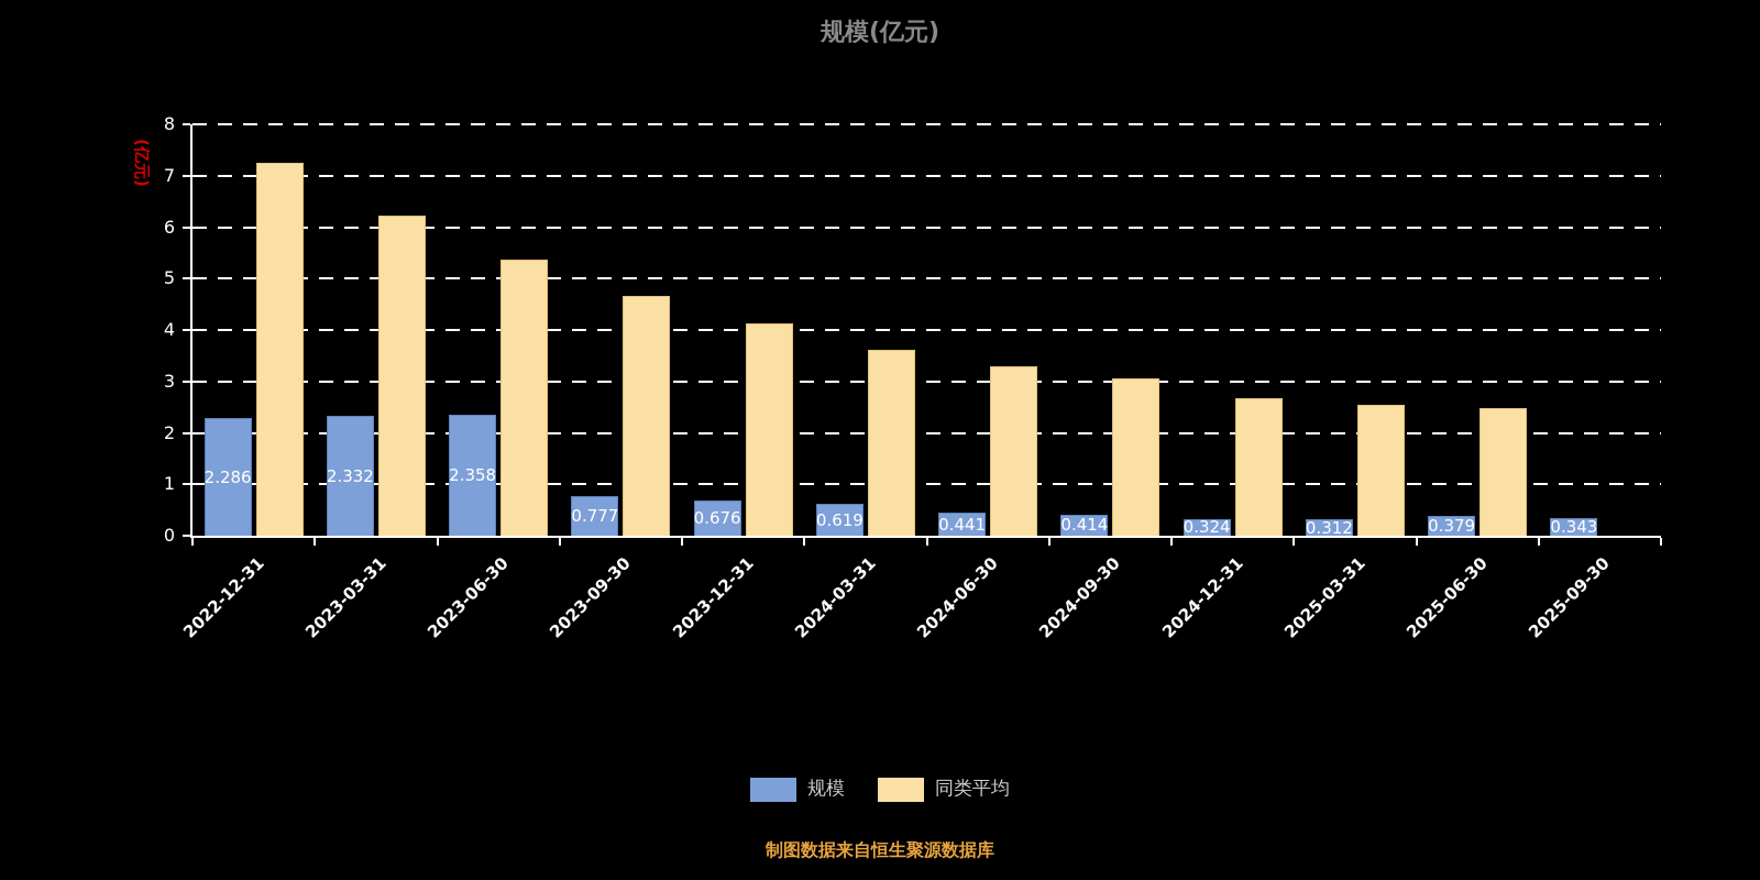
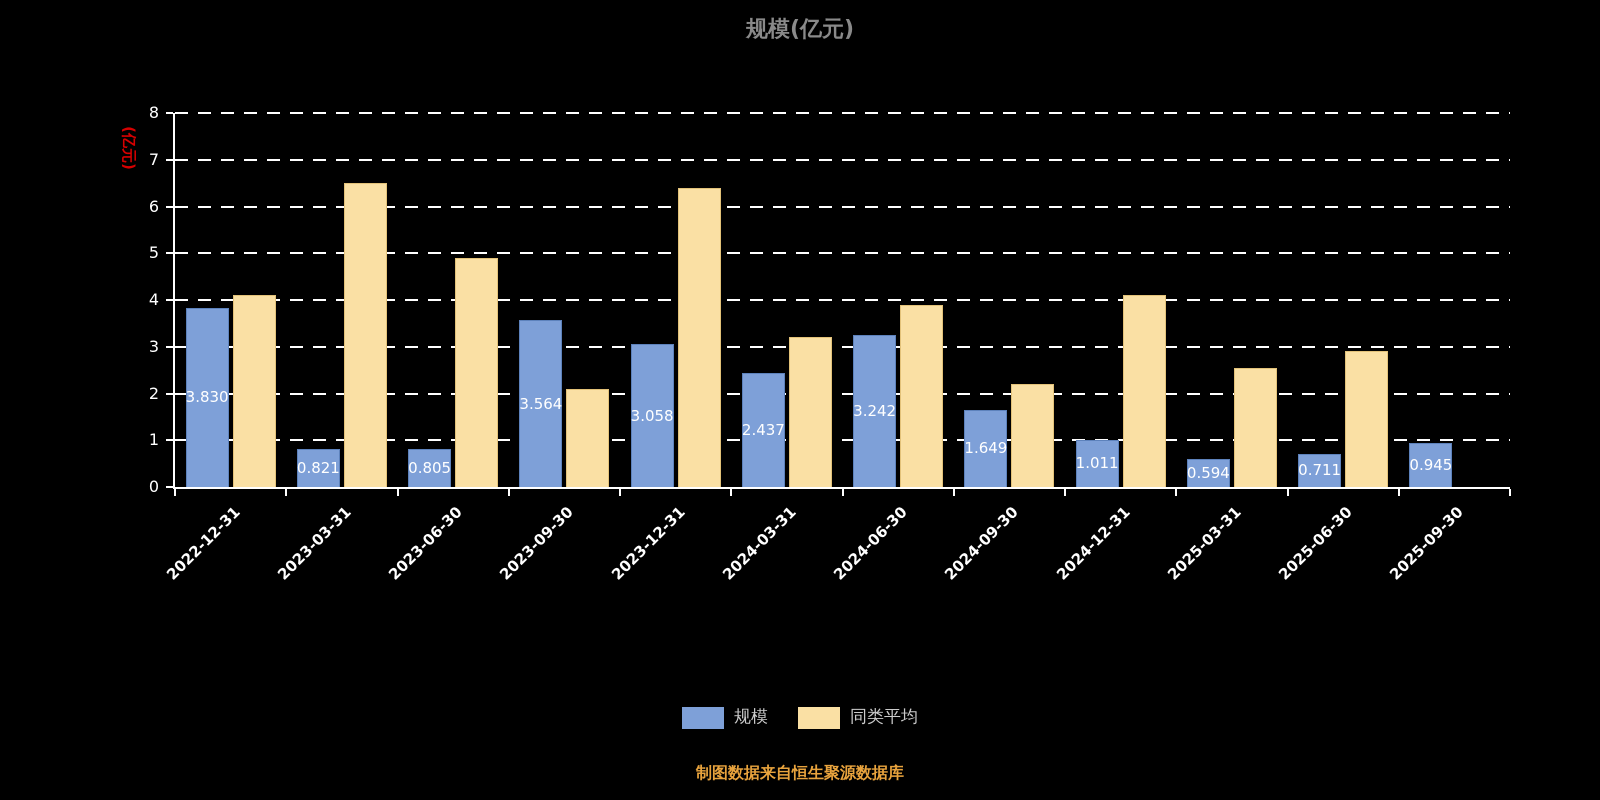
规模/2022-12-31: 2.286 -> 3.830
同类平均/2022-12-31: 7.2 -> 4.1
规模/2023-03-31: 2.332 -> 0.821
同类平均/2023-03-31: 6.2 -> 6.5
规模/2023-06-30: 2.358 -> 0.805
同类平均/2023-06-30: 5.4 -> 4.9
规模/2023-09-30: 0.777 -> 3.564
同类平均/2023-09-30: 4.7 -> 2.1
规模/2023-12-31: 0.676 -> 3.058
同类平均/2023-12-31: 4.1 -> 6.4
规模/2024-03-31: 0.619 -> 2.437
同类平均/2024-03-31: 3.6 -> 3.2
规模/2024-06-30: 0.441 -> 3.242
同类平均/2024-06-30: 3.3 -> 3.9
规模/2024-09-30: 0.414 -> 1.649
同类平均/2024-09-30: 3.1 -> 2.2
规模/2024-12-31: 0.324 -> 1.011
同类平均/2024-12-31: 2.7 -> 4.1
规模/2025-03-31: 0.312 -> 0.594
规模/2025-06-30: 0.379 -> 0.711
同类平均/2025-06-30: 2.5 -> 2.9
规模/2025-09-30: 0.343 -> 0.945
